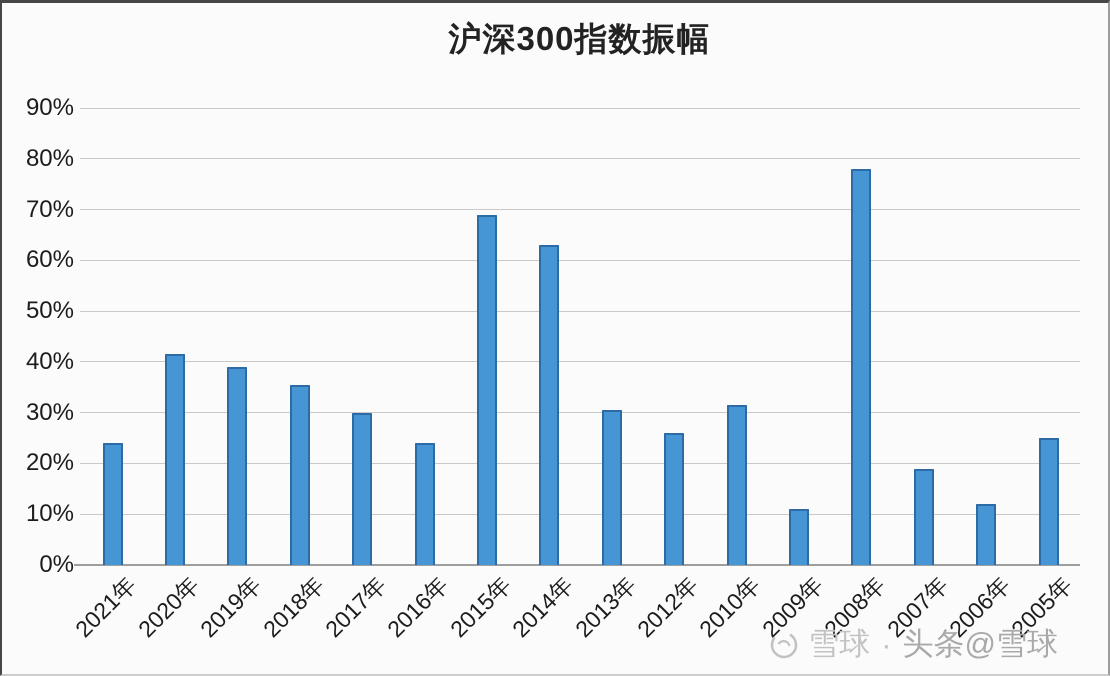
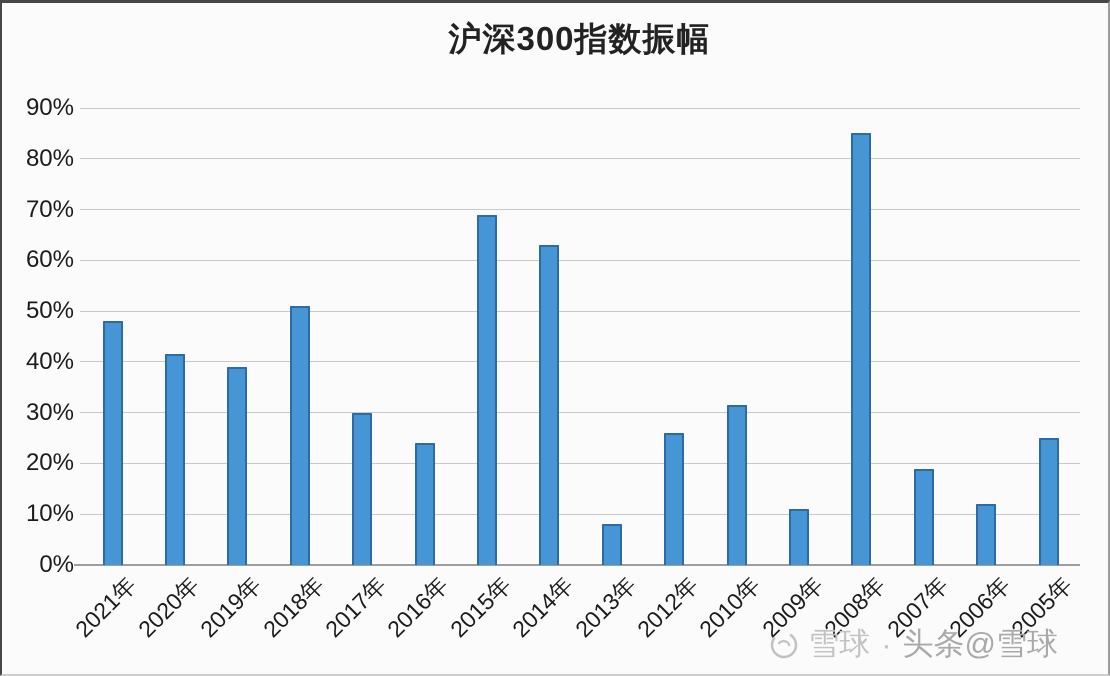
2021年: 24% -> 48%
2018年: 36% -> 51%
2013年: 30% -> 8%
2008年: 78% -> 85%
